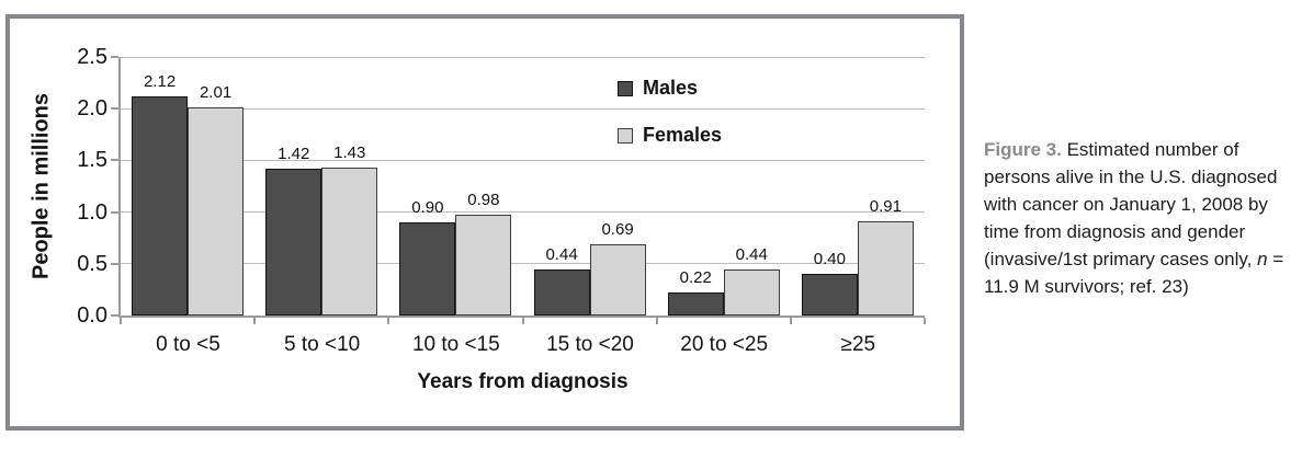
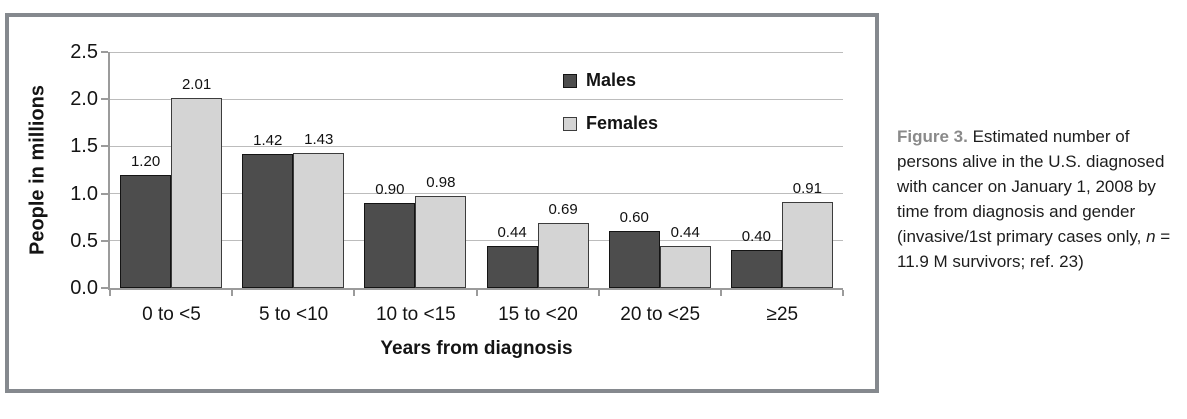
Males/0 to <5: 2.12 -> 1.20
Males/20 to <25: 0.22 -> 0.60
